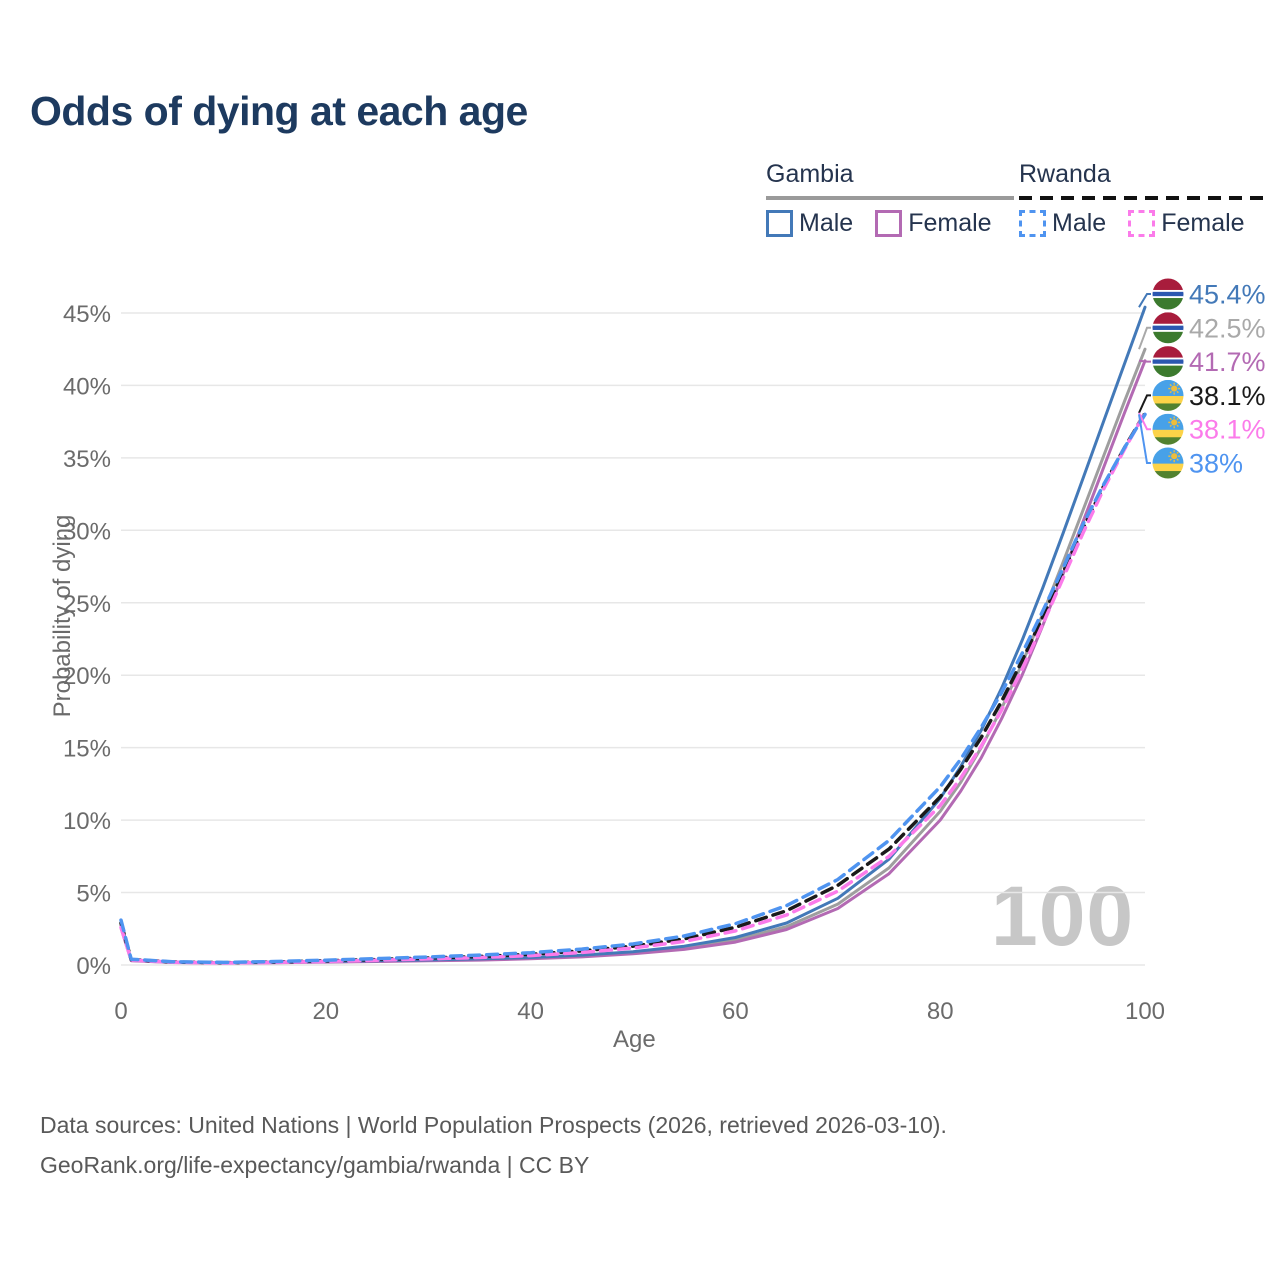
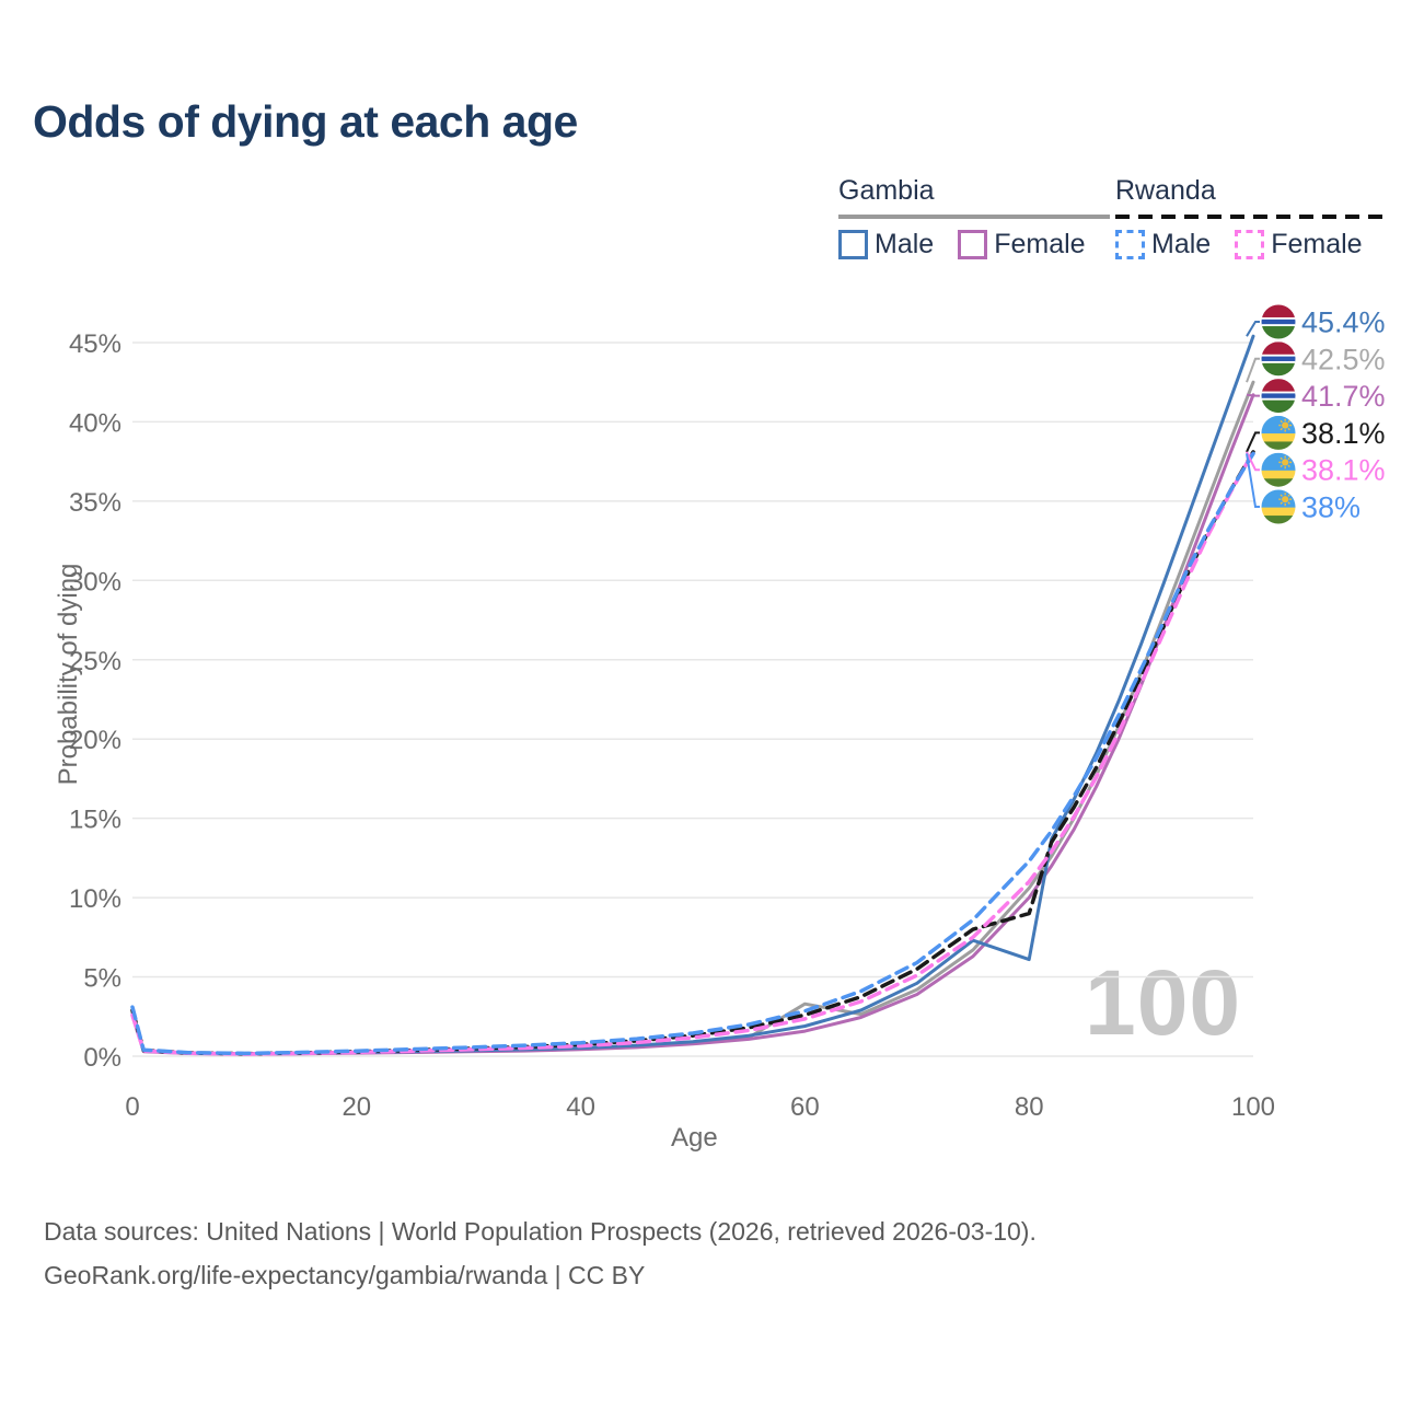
Gambia/60: 1.7% -> 3.3%
Gambia Male/80: 11.5% -> 6.1%
Rwanda/80: 11.6% -> 9.0%
